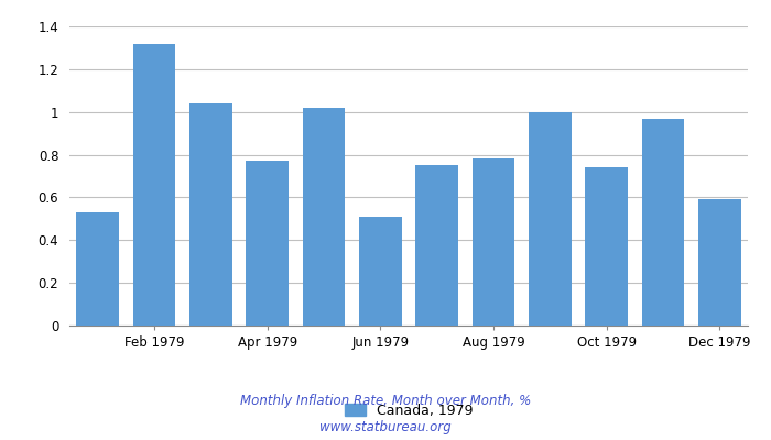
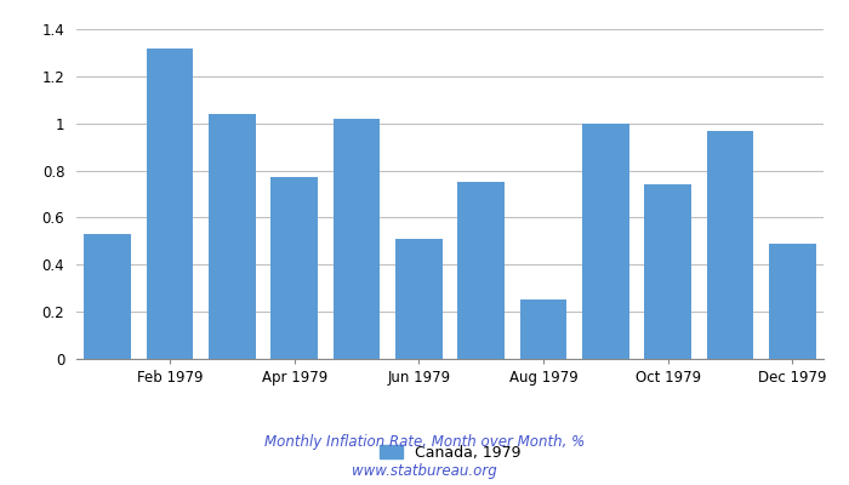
Aug 1979: 0.78 -> 0.25
Dec 1979: 0.59 -> 0.49
